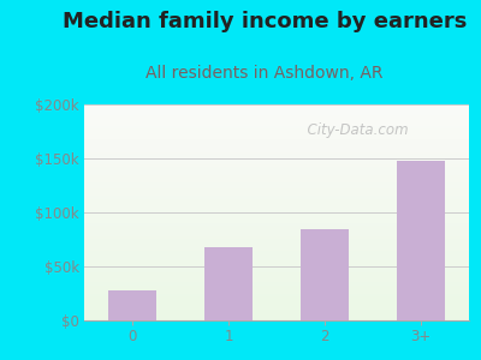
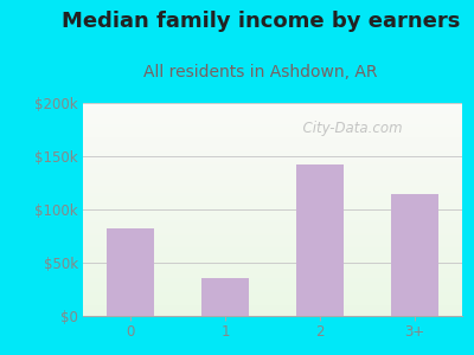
0: $28k -> $82k
1: $68k -> $36k
2: $85k -> $142k
3+: $148k -> $114k
